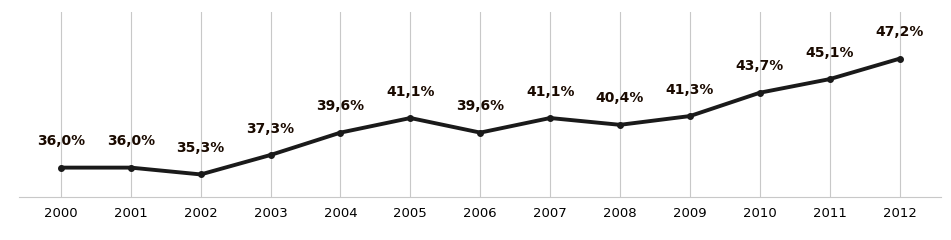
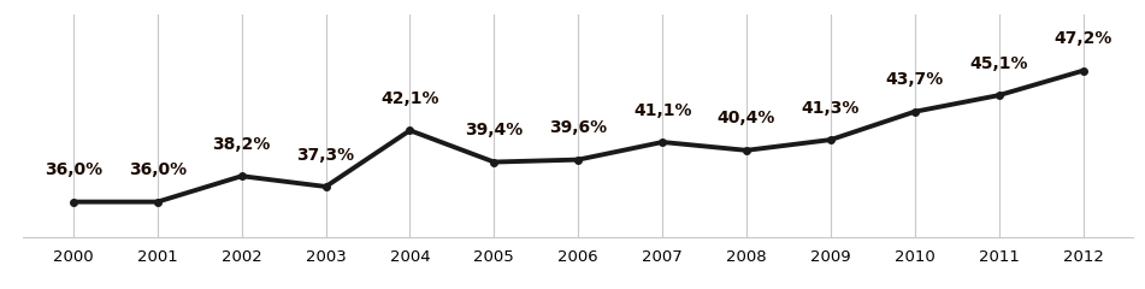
2002: 35,3% -> 38,2%
2004: 39,6% -> 42,1%
2005: 41,1% -> 39,4%
